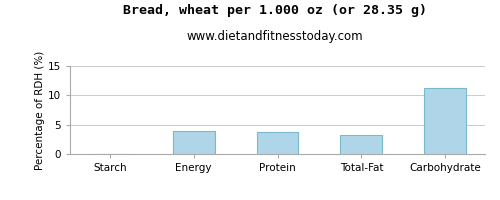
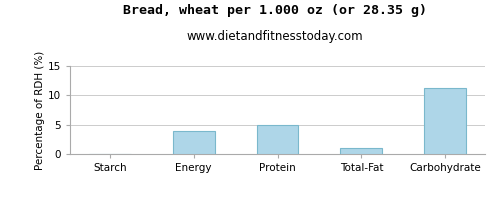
Protein: 3.8 -> 5.0
Total-Fat: 3.2 -> 1.1
